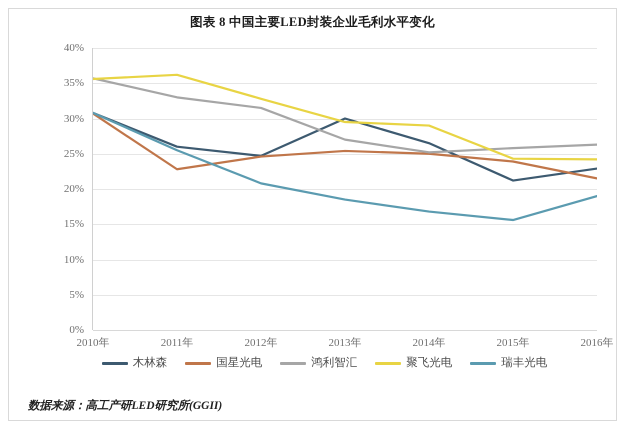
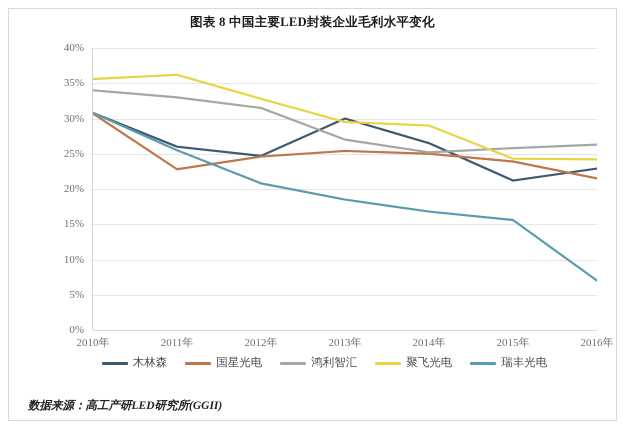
鸿利智汇/2010年: 36% -> 34%
瑞丰光电/2016年: 19% -> 7%
